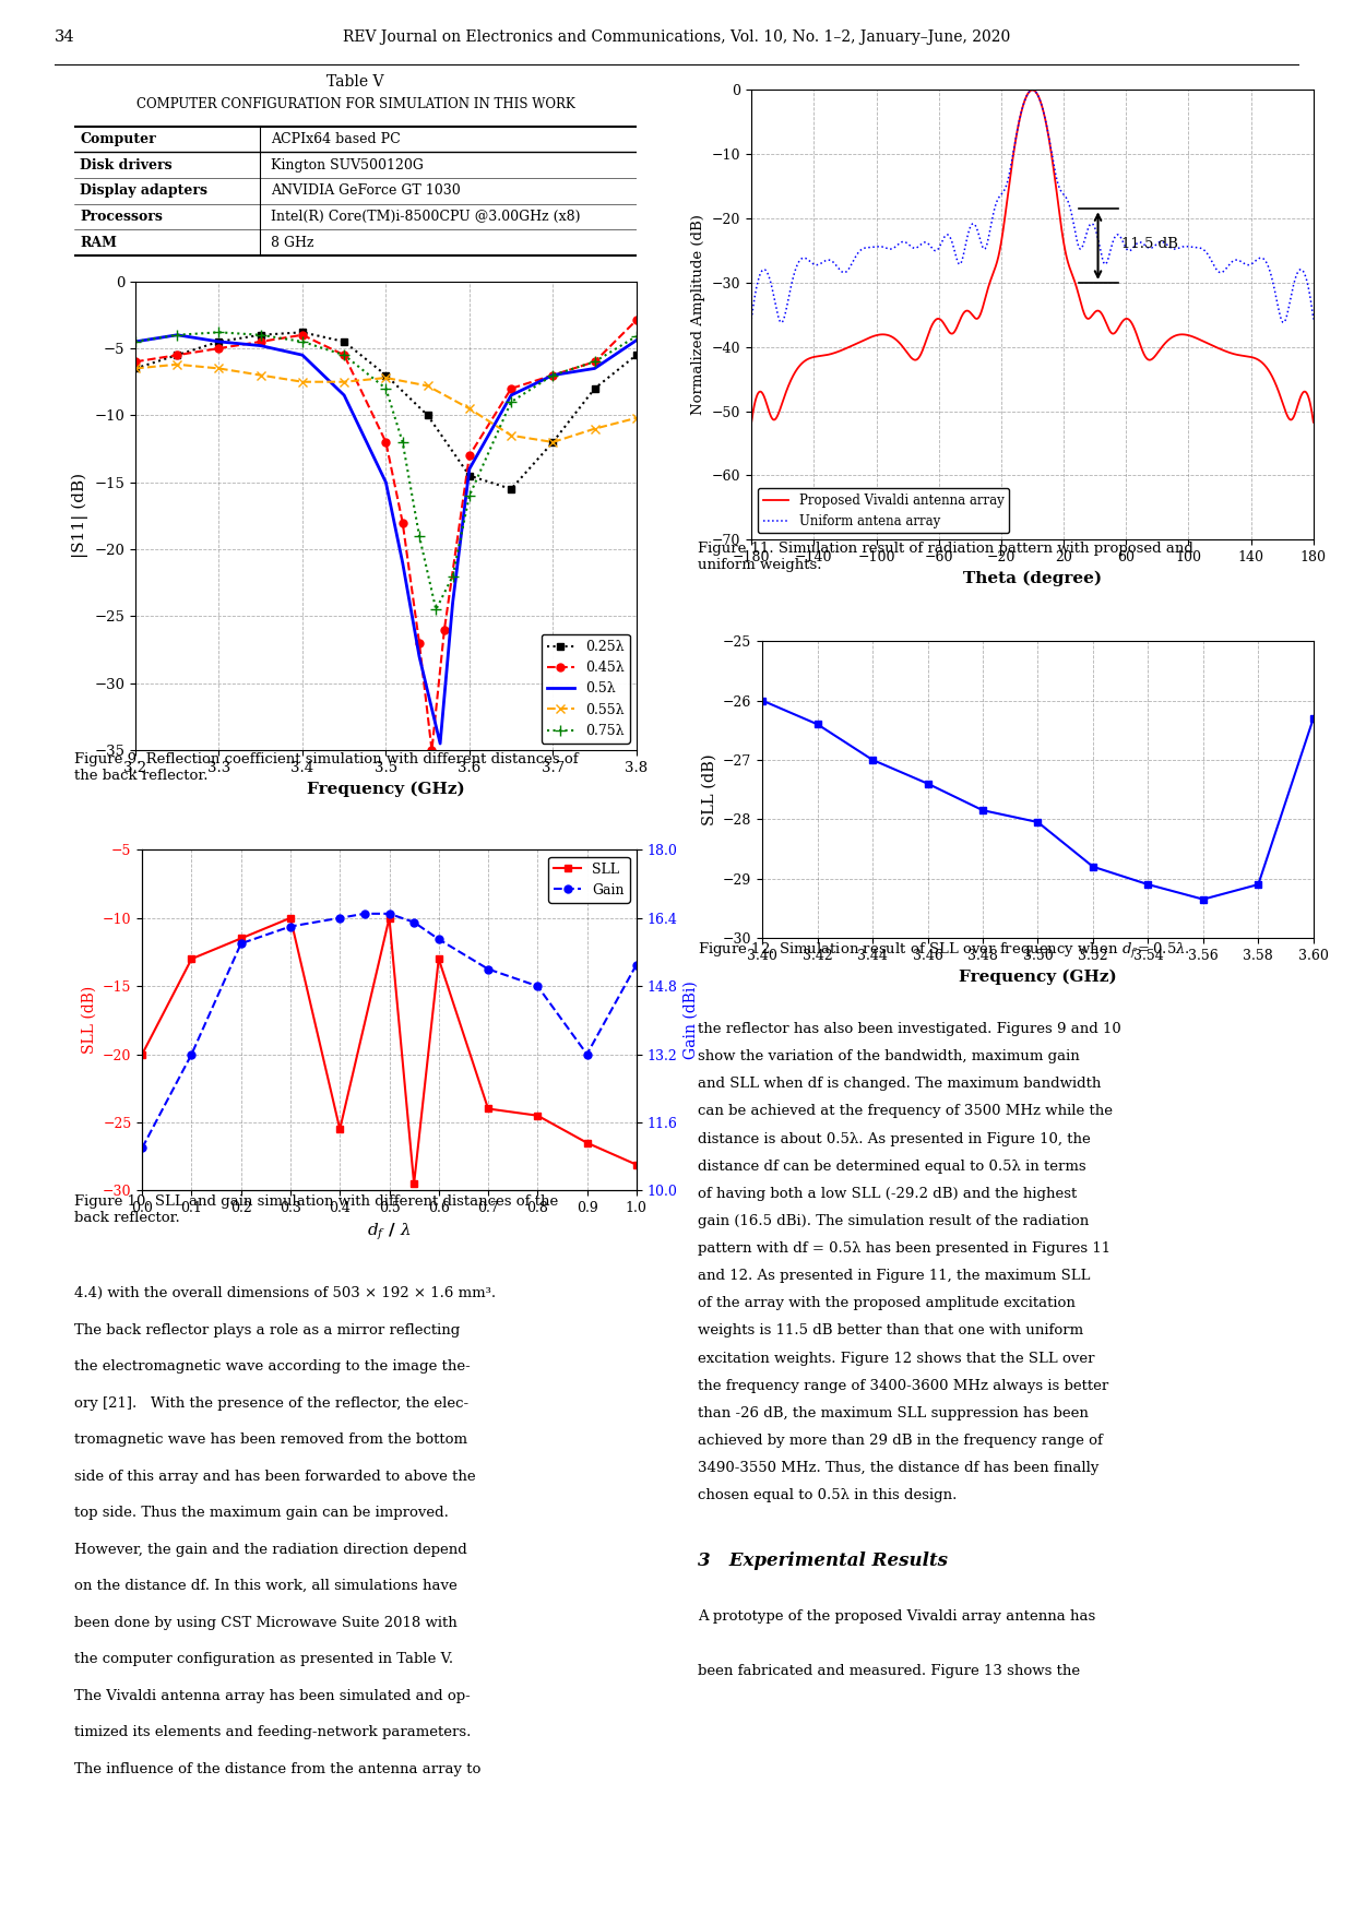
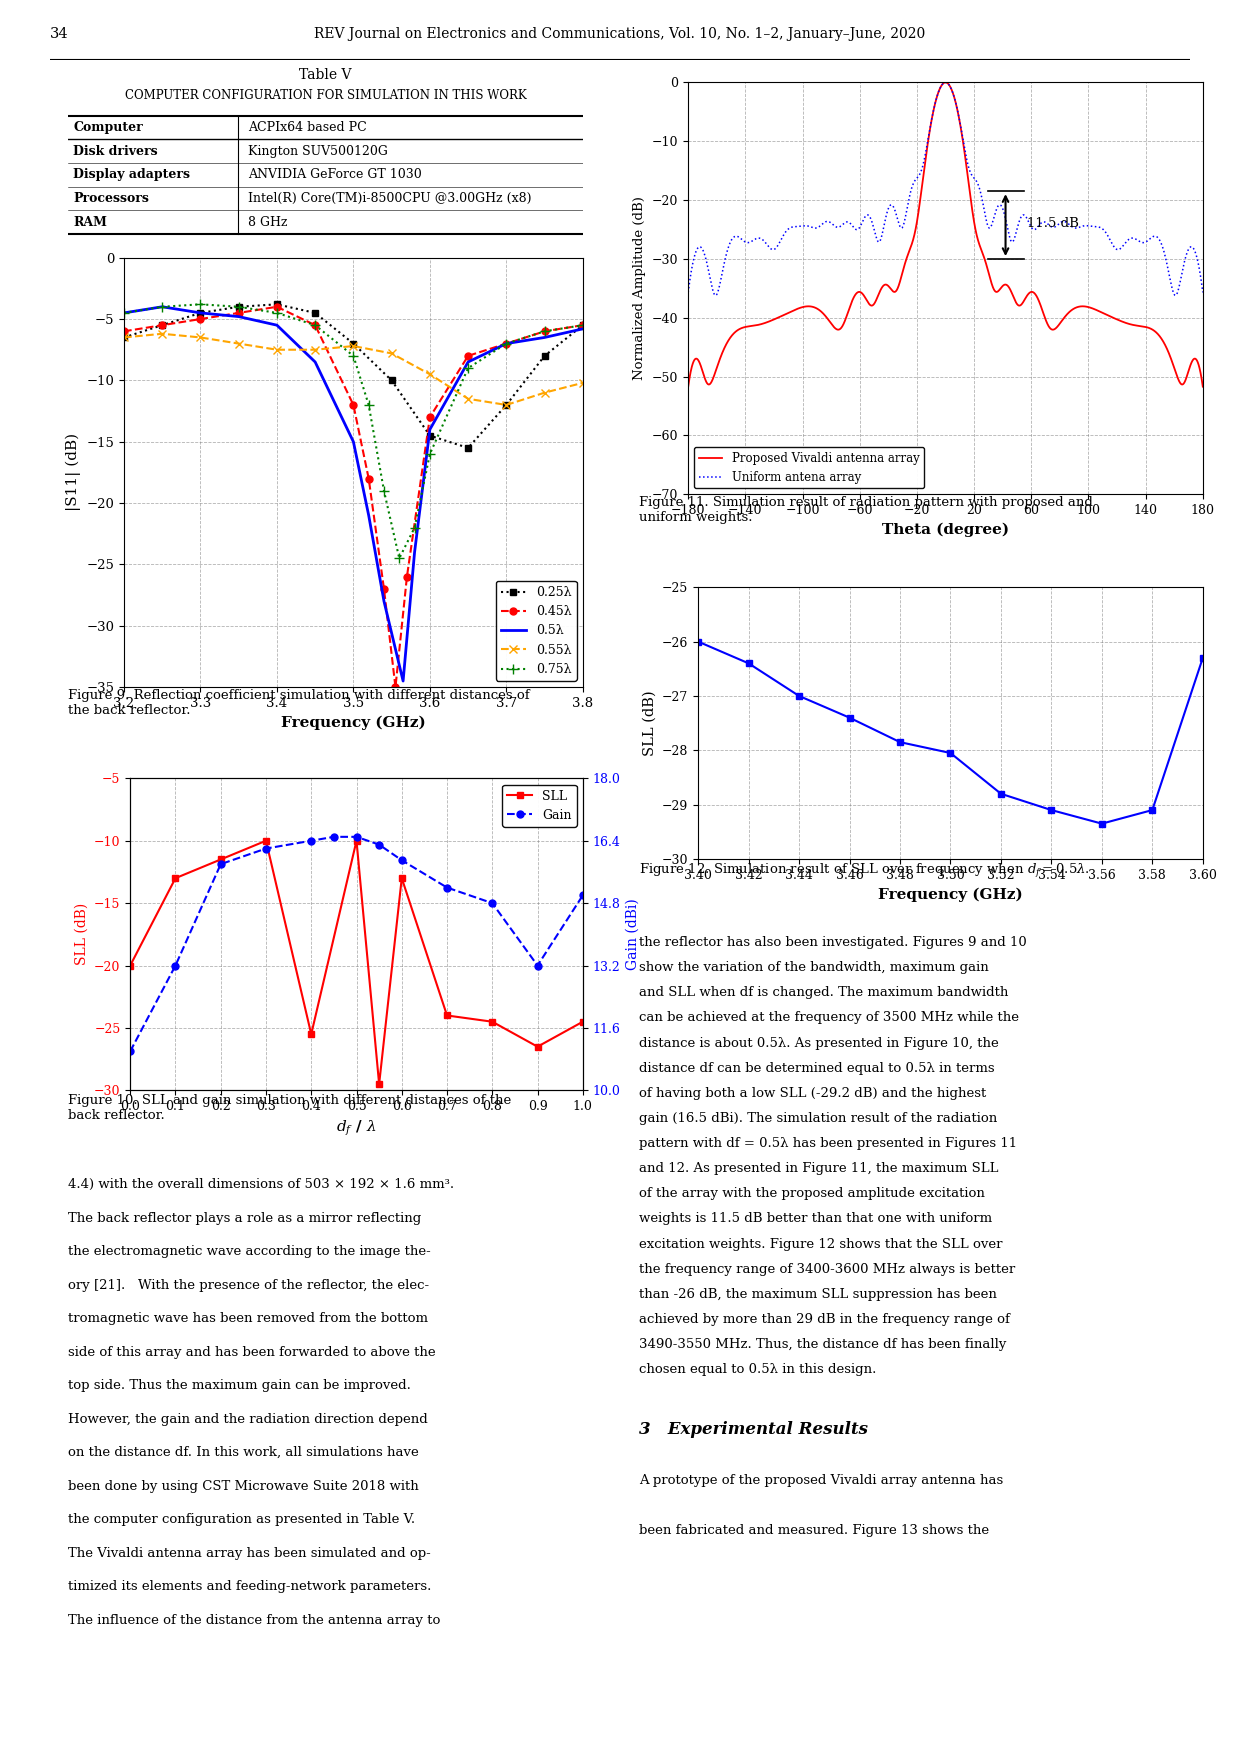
0.45λ/3.8: -2.9 -> -5.5
0.5λ/3.8: -4.4 -> -5.8
0.75λ/3.8: -4.1 -> -5.5
SLL/1.0: -28.1 -> -24.5
Gain/1.0: 15.3 -> 15.0
